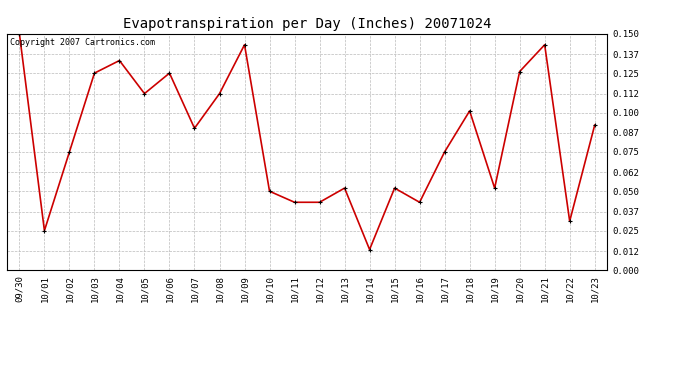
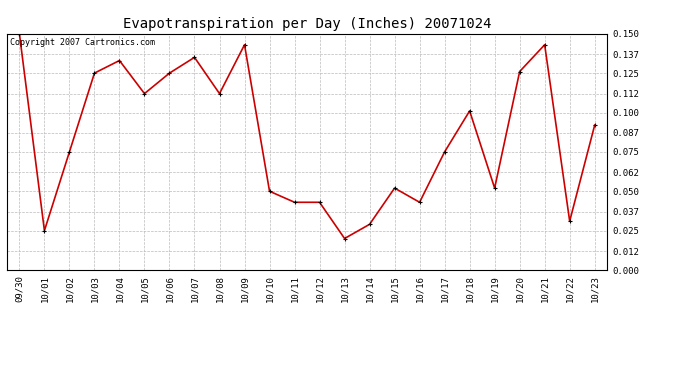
10/07: 0.090 -> 0.135
10/13: 0.052 -> 0.020
10/14: 0.013 -> 0.029
